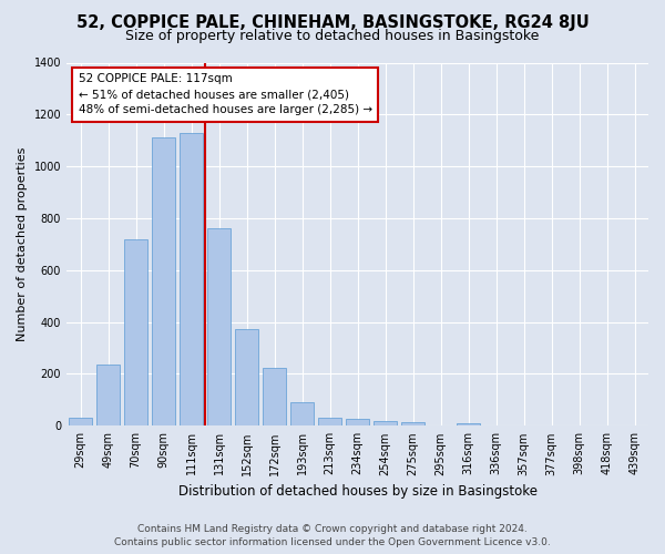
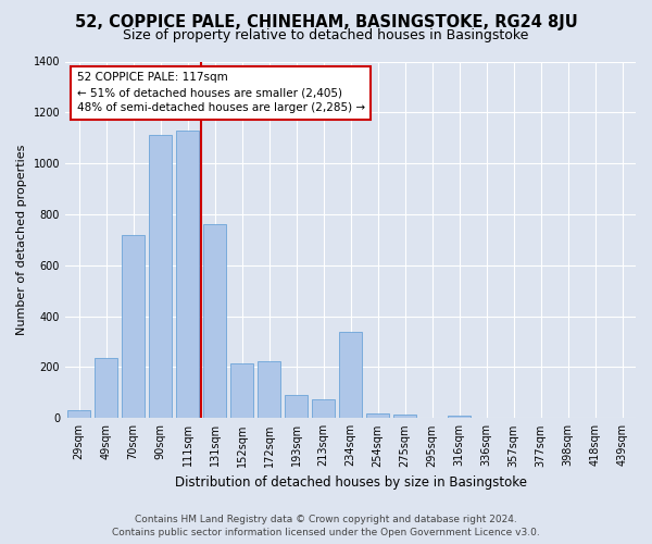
152sqm: 375 -> 215
213sqm: 30 -> 75
234sqm: 25 -> 340
